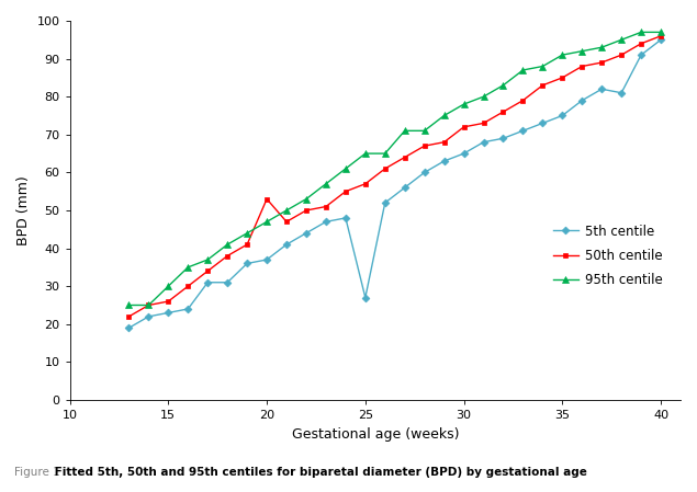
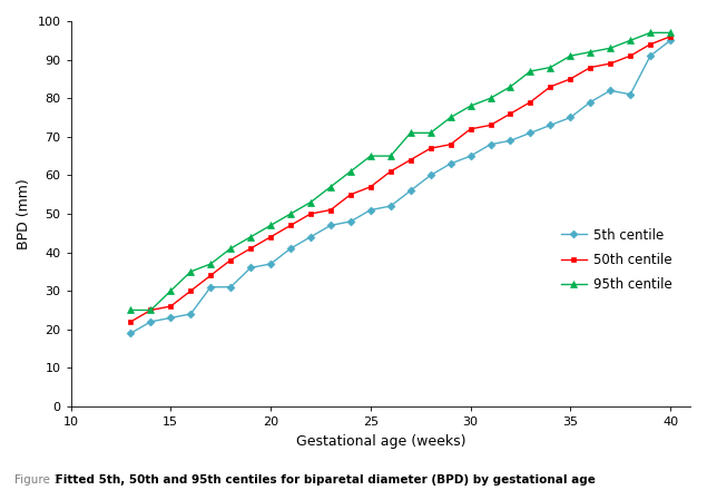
50th centile/20: 53 -> 44
5th centile/25: 27 -> 51
